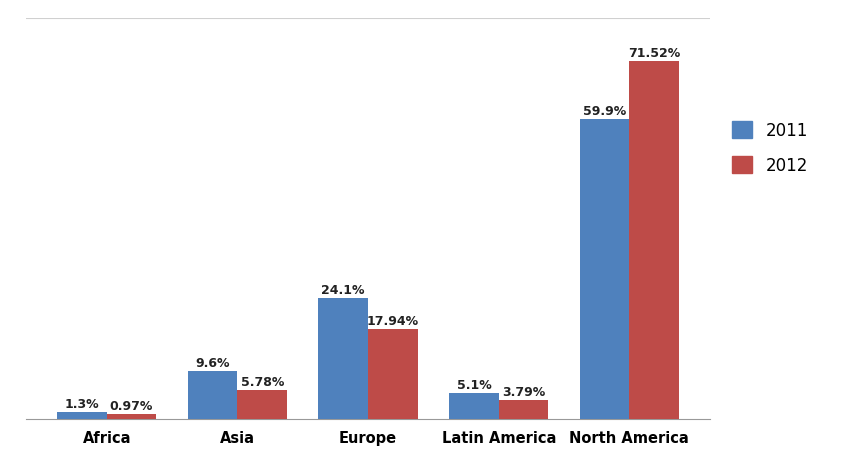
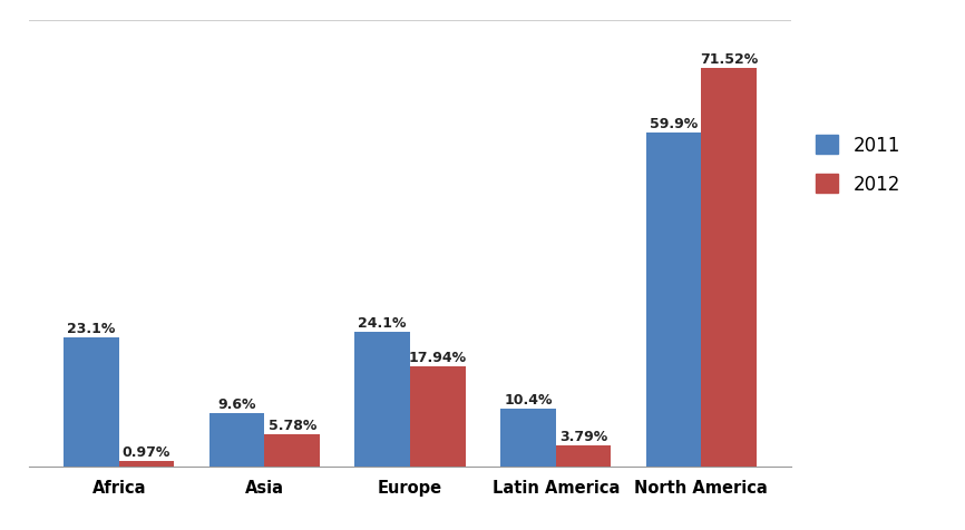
2011/Africa: 1.3% -> 23.1%
2011/Latin America: 5.1% -> 10.4%
